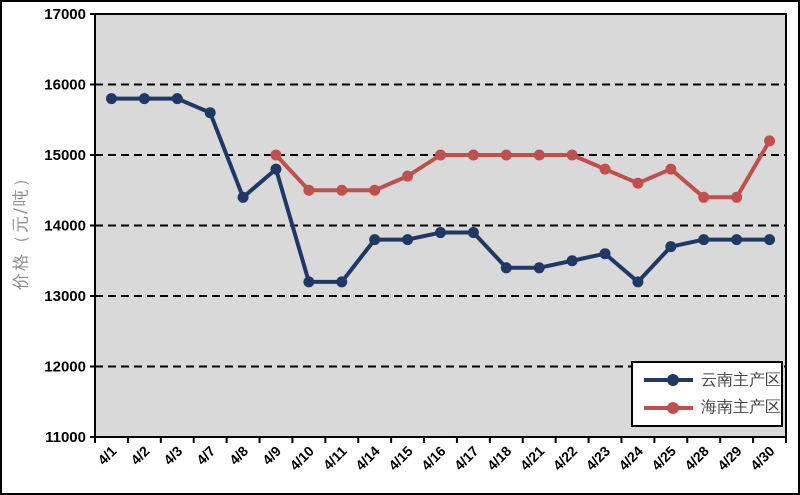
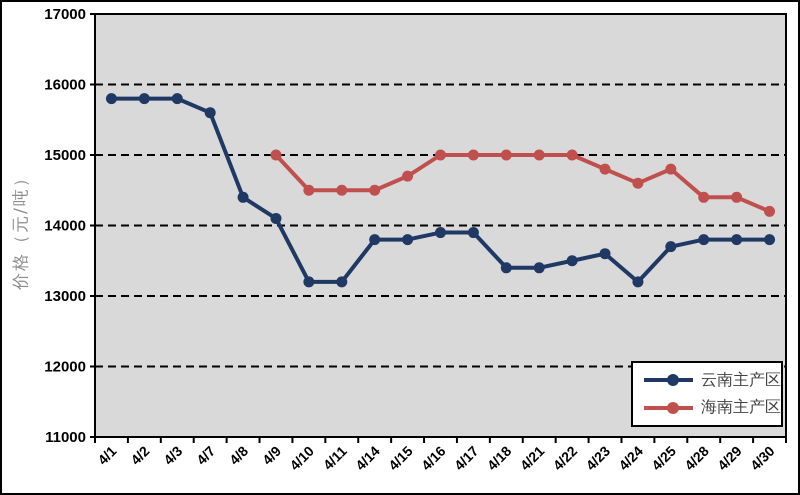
云南主产区/4/9: 14800 -> 14100
海南主产区/4/30: 15200 -> 14200
